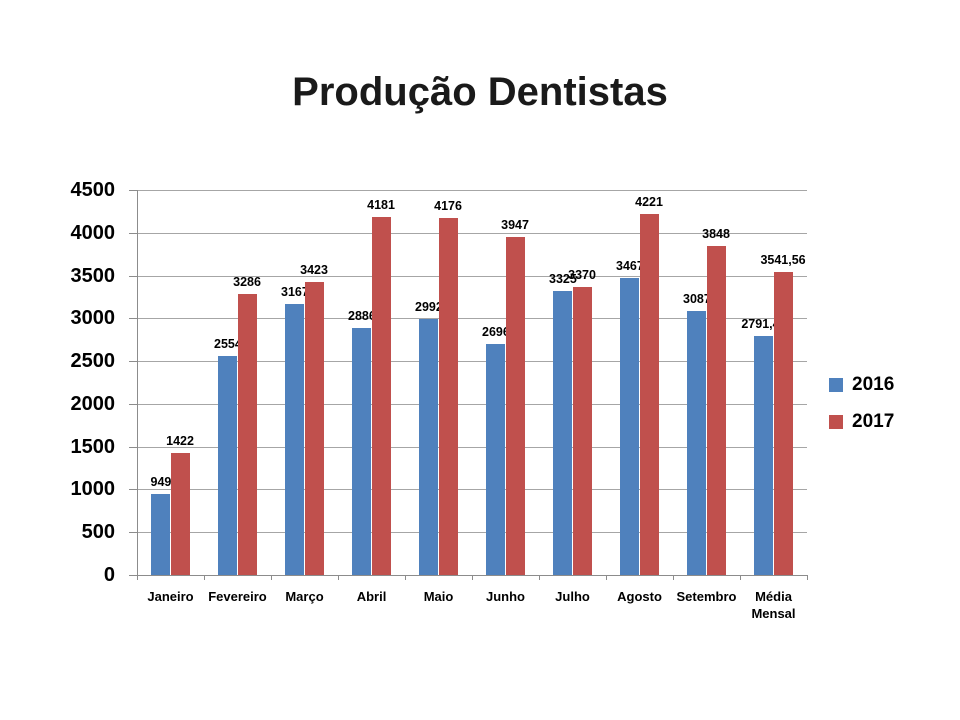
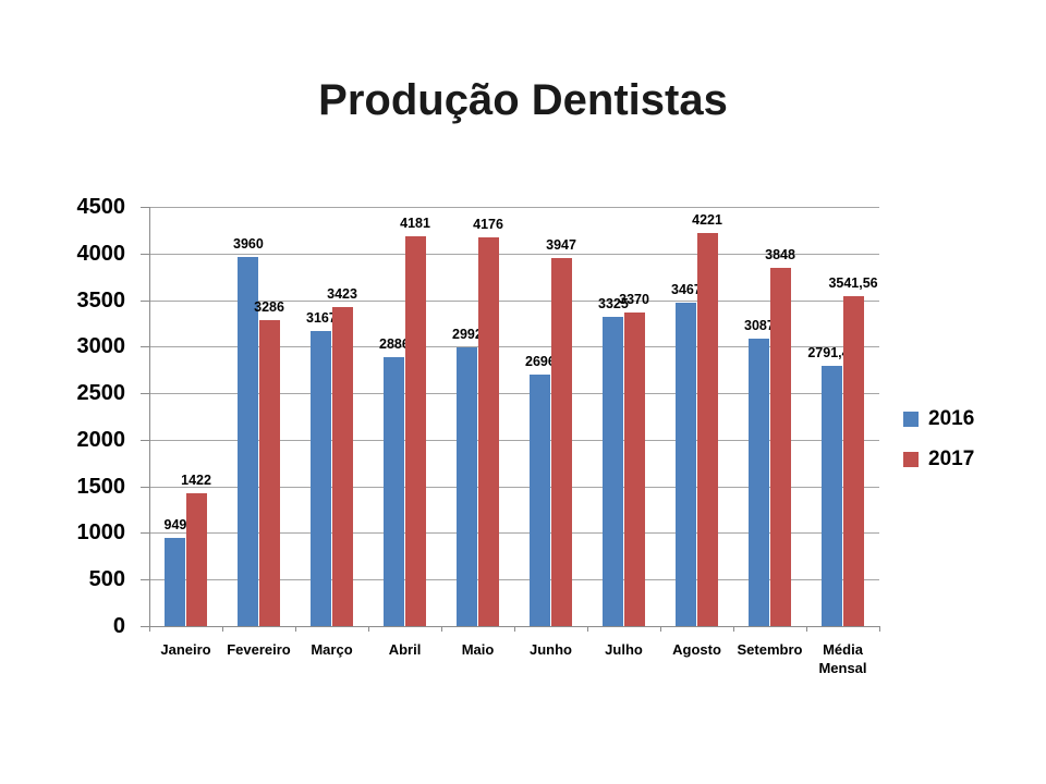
2016/Fevereiro: 2554 -> 3960
